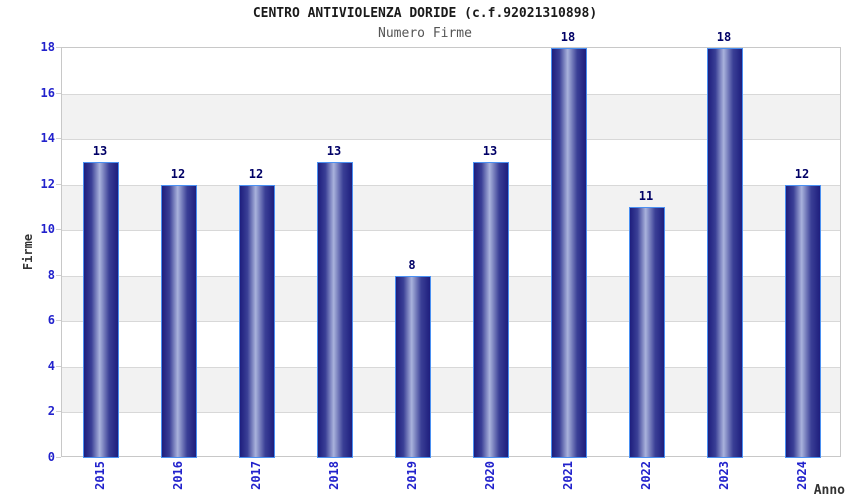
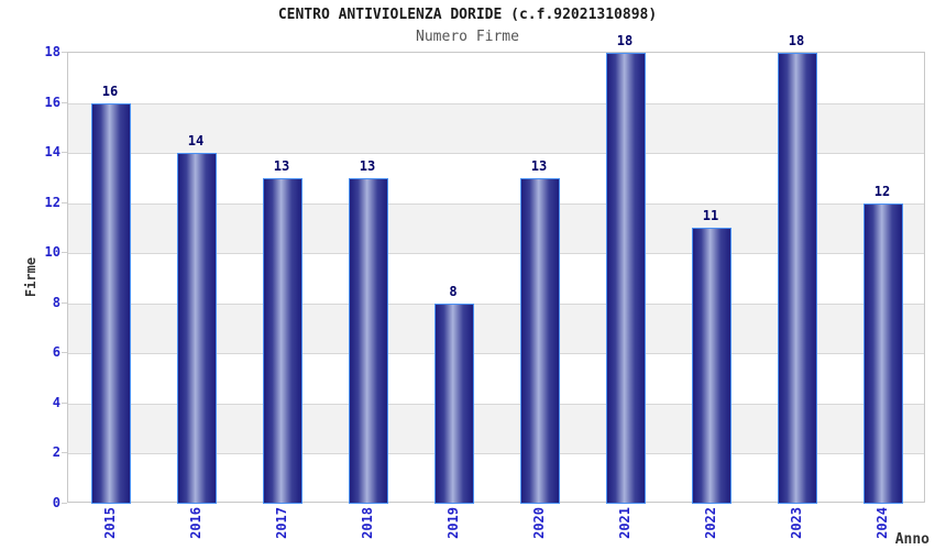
2015: 13 -> 16
2016: 12 -> 14
2017: 12 -> 13
